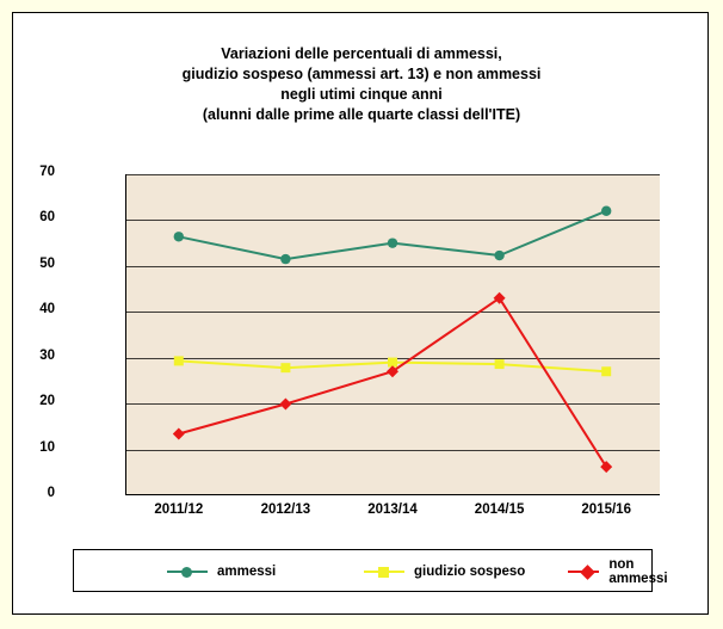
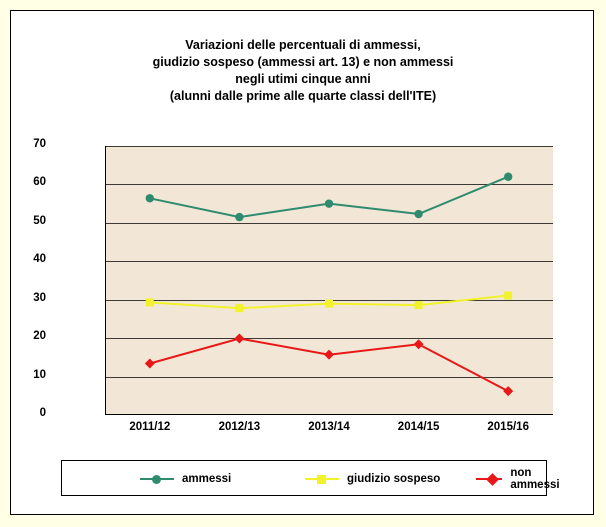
non ammessi/2013/14: 27 -> 16
non ammessi/2014/15: 43 -> 18
giudizio sospeso/2015/16: 27 -> 31
